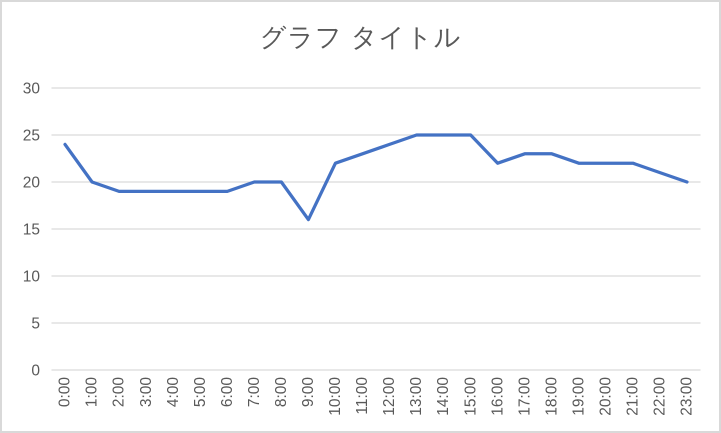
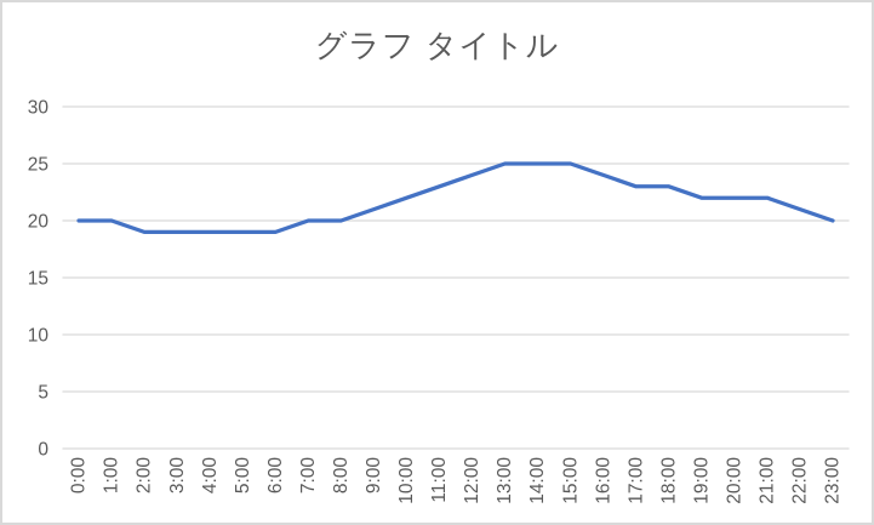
0:00: 24 -> 20
9:00: 16 -> 21
16:00: 22 -> 24
